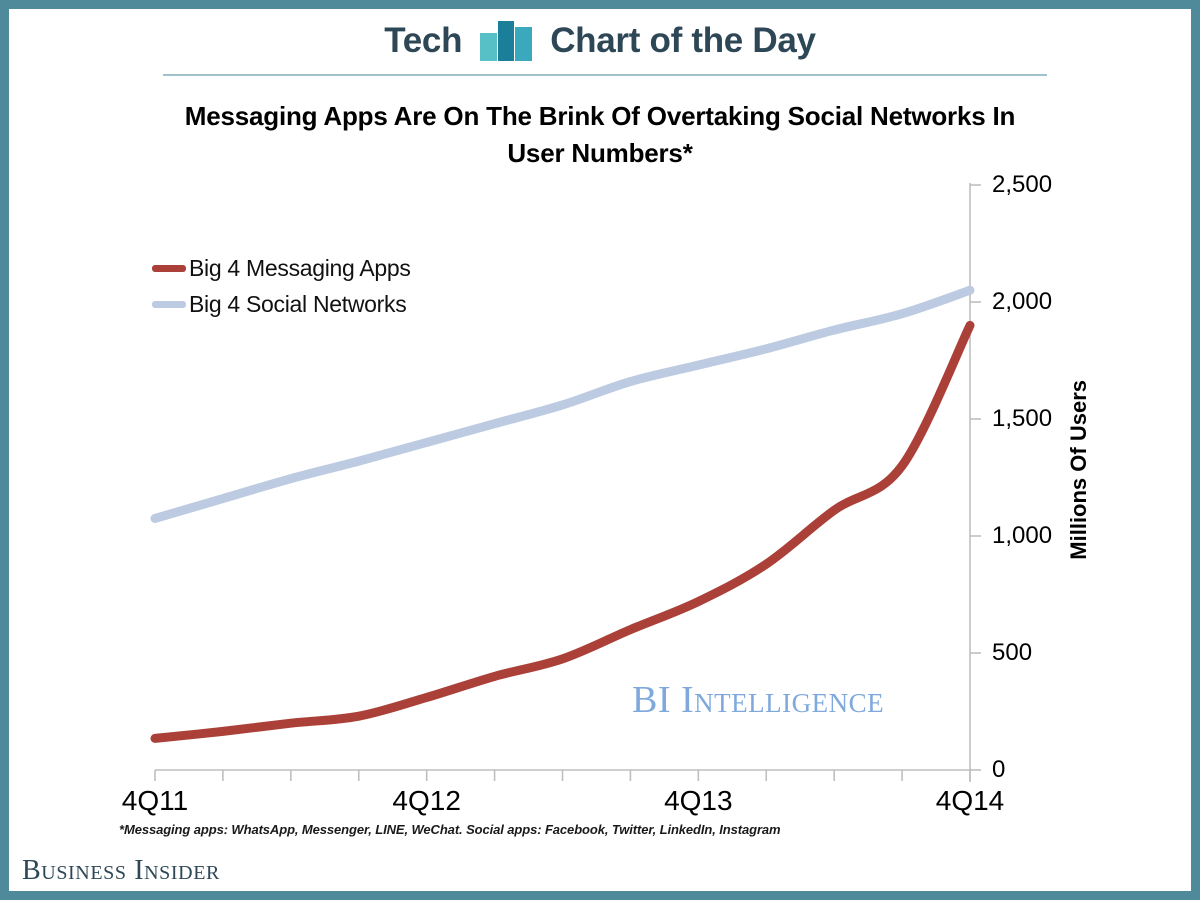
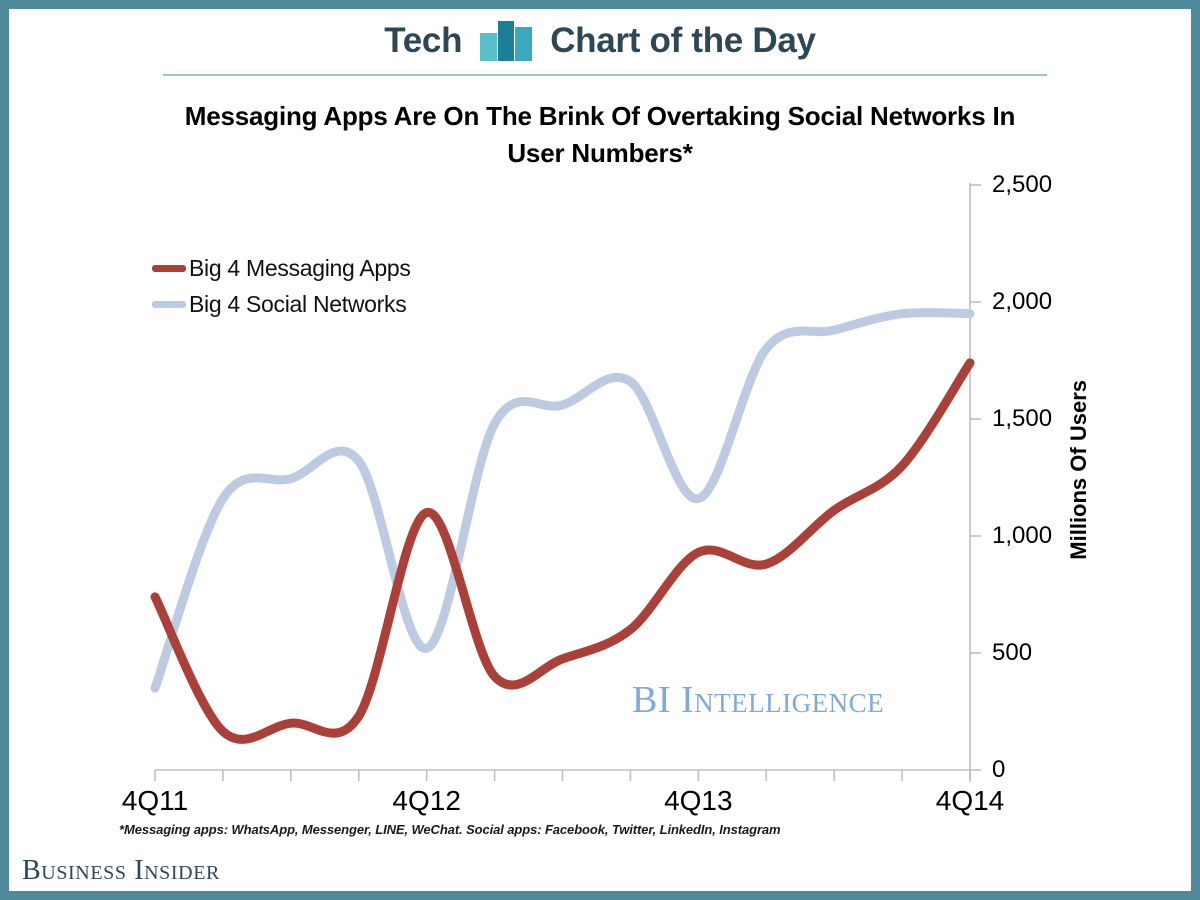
Big 4 Messaging Apps/4Q11: 140 -> 740
Big 4 Social Networks/4Q11: 1080 -> 350
Big 4 Messaging Apps/4Q12: 310 -> 1100
Big 4 Social Networks/4Q12: 1400 -> 520
Big 4 Messaging Apps/4Q13: 720 -> 930
Big 4 Social Networks/4Q13: 1730 -> 1160
Big 4 Messaging Apps/4Q14: 1900 -> 1740
Big 4 Social Networks/4Q14: 2050 -> 1950
